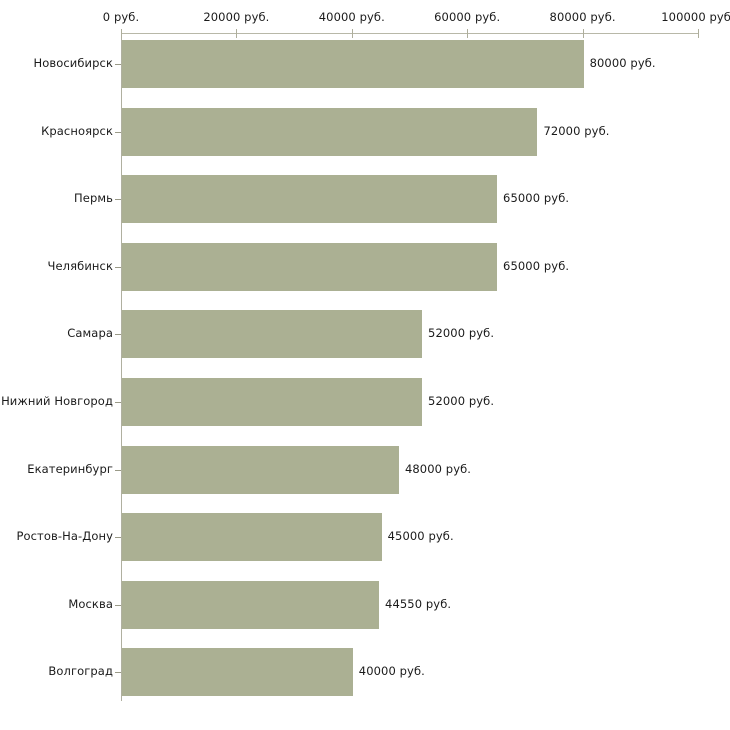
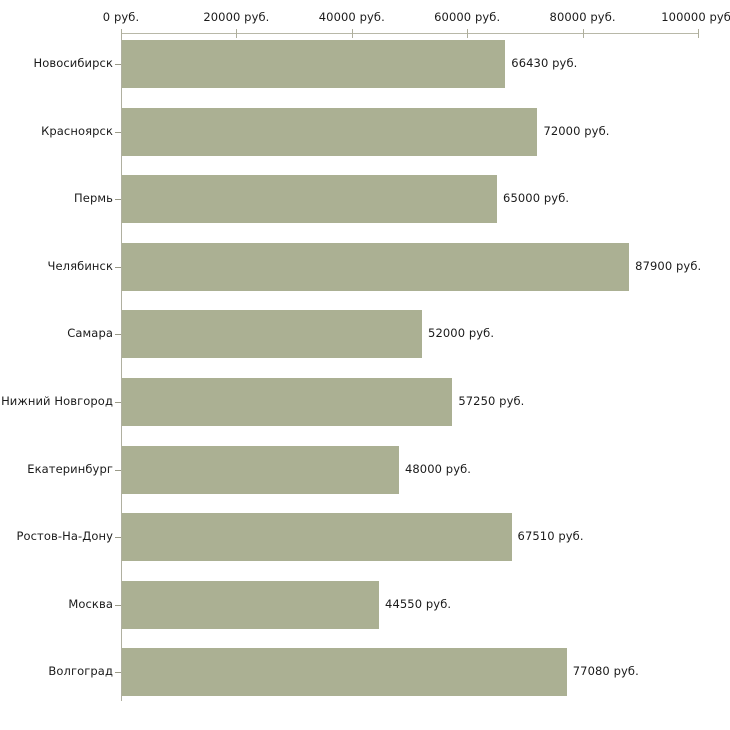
Новосибирск: 80000 -> 66430
Челябинск: 65000 -> 87900
Нижний Новгород: 52000 -> 57250
Ростов-На-Дону: 45000 -> 67510
Волгоград: 40000 -> 77080
